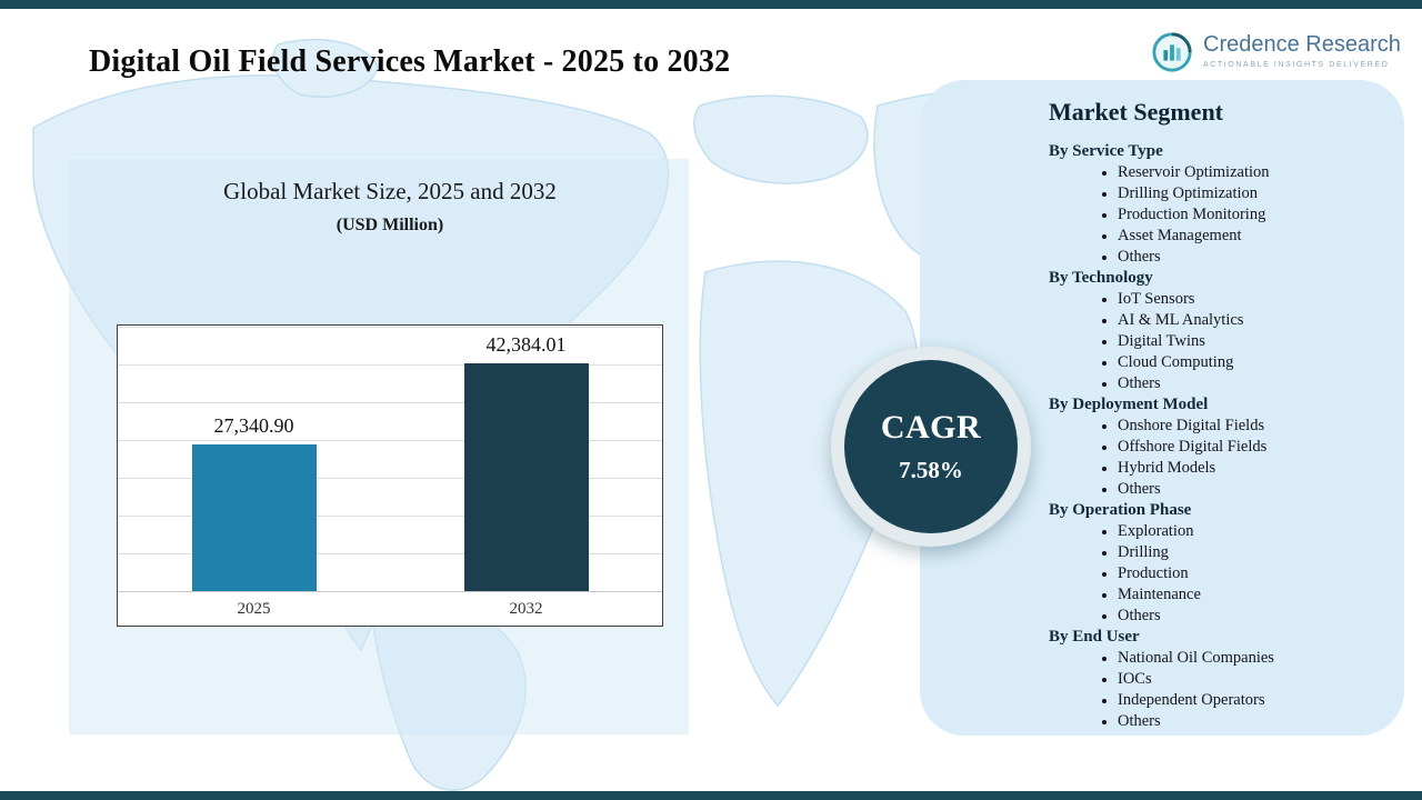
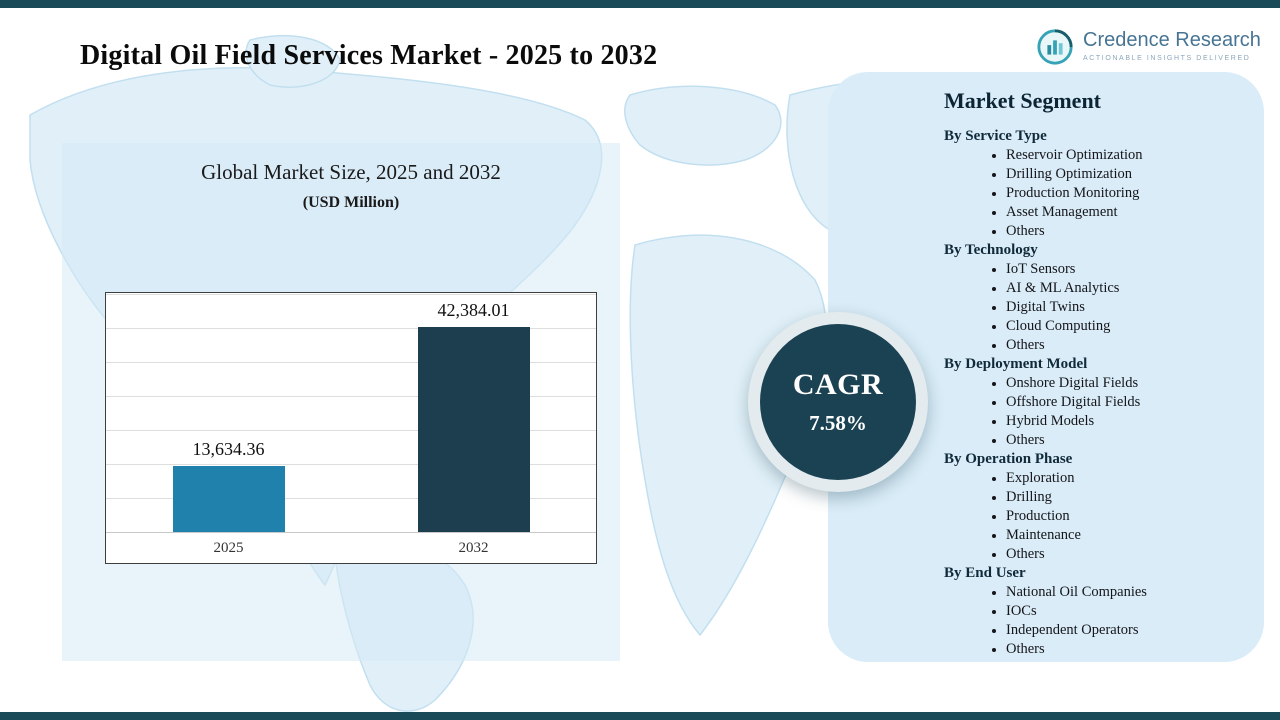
2025: 27,340.90 -> 13,634.36
